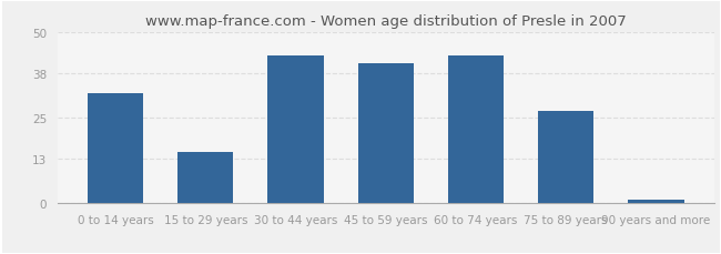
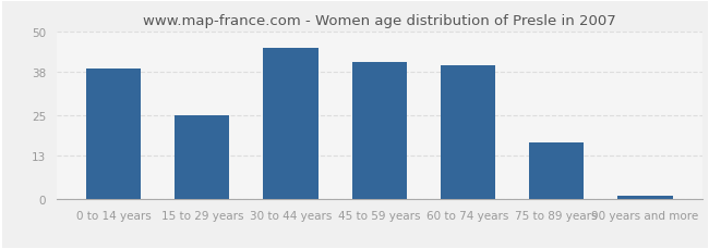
0 to 14 years: 32 -> 39
15 to 29 years: 15 -> 25
30 to 44 years: 43 -> 45
60 to 74 years: 43 -> 40
75 to 89 years: 27 -> 17
